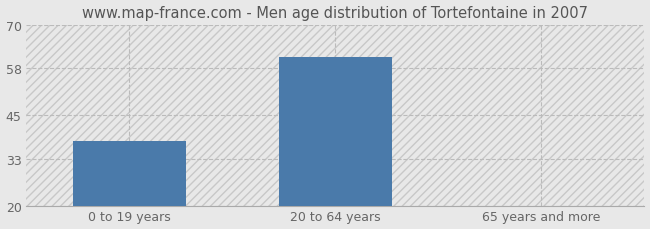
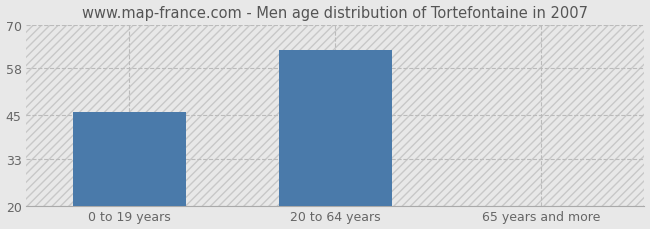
0 to 19 years: 38 -> 46
20 to 64 years: 61 -> 63
